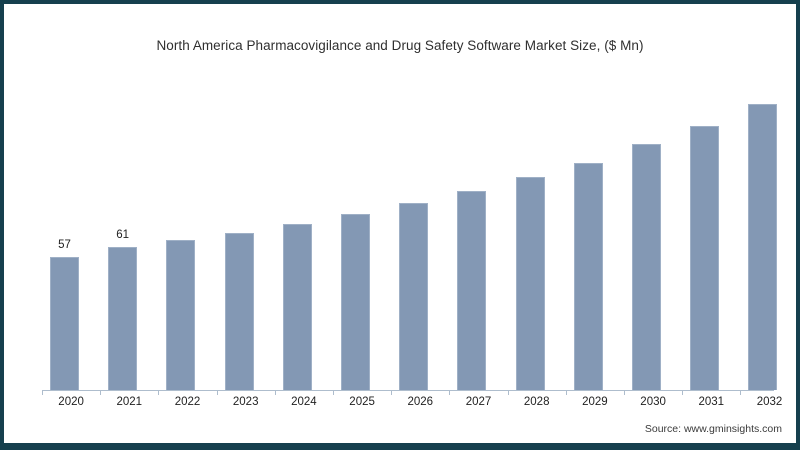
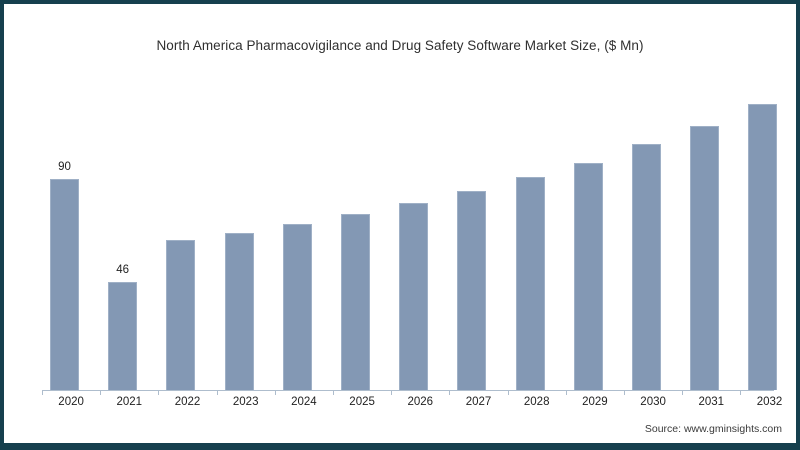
2020: 57 -> 90
2021: 61 -> 46
